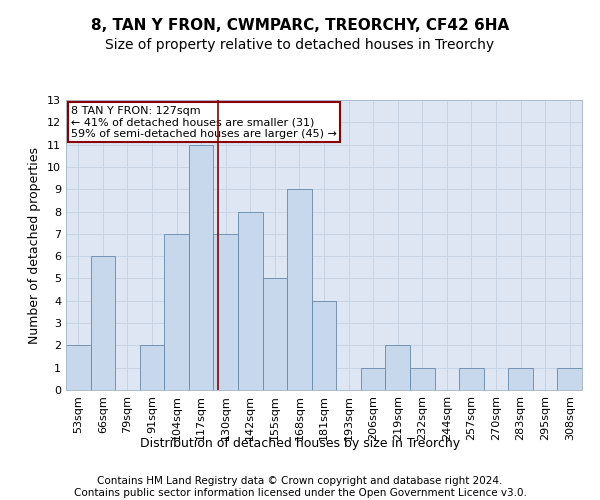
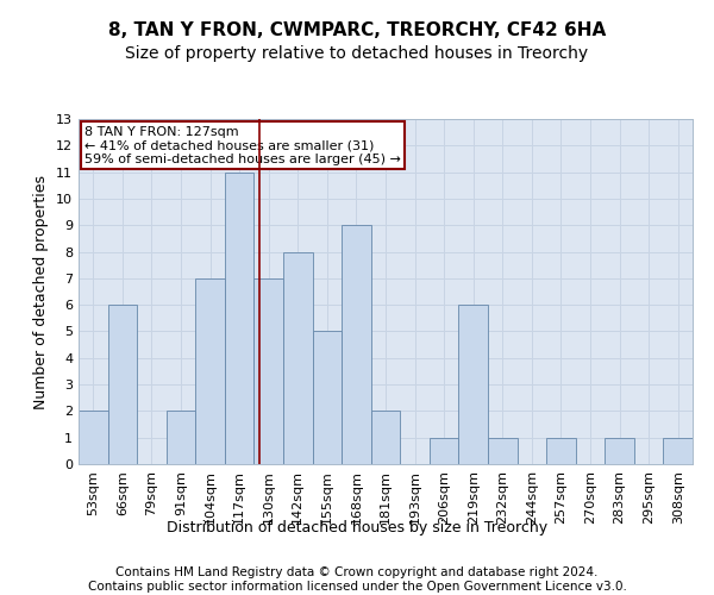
181sqm: 4 -> 2
219sqm: 2 -> 6
